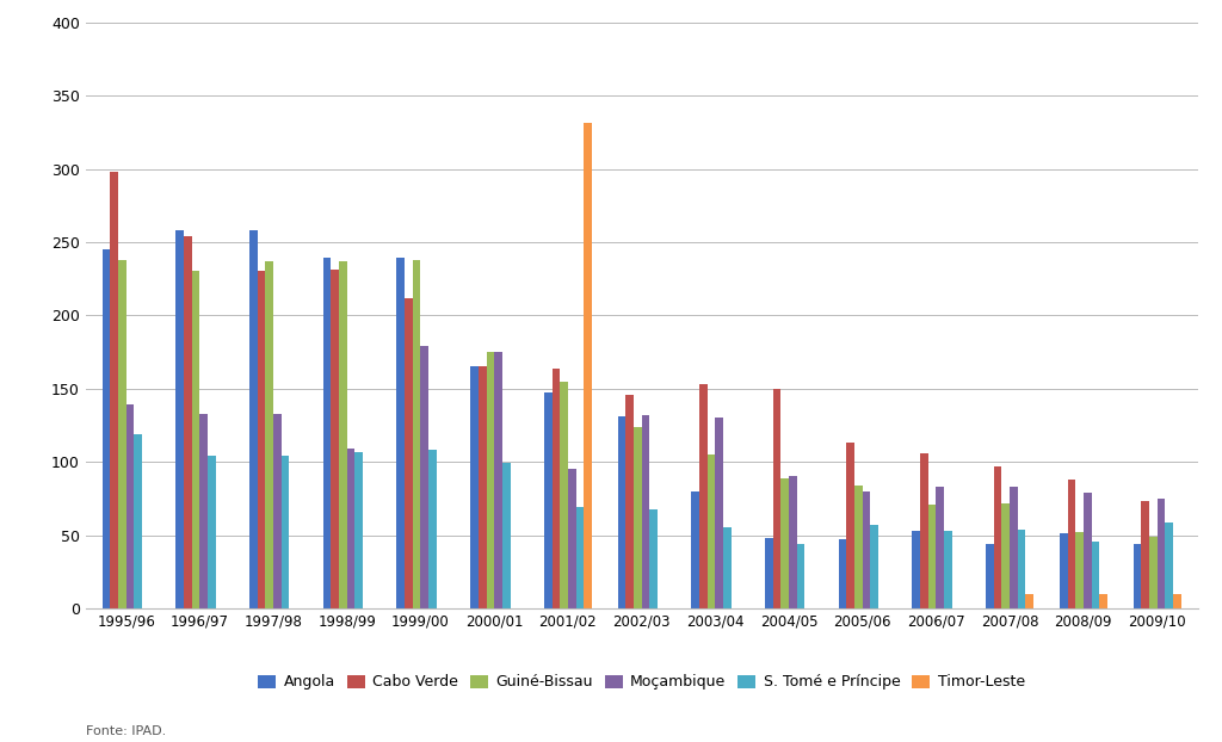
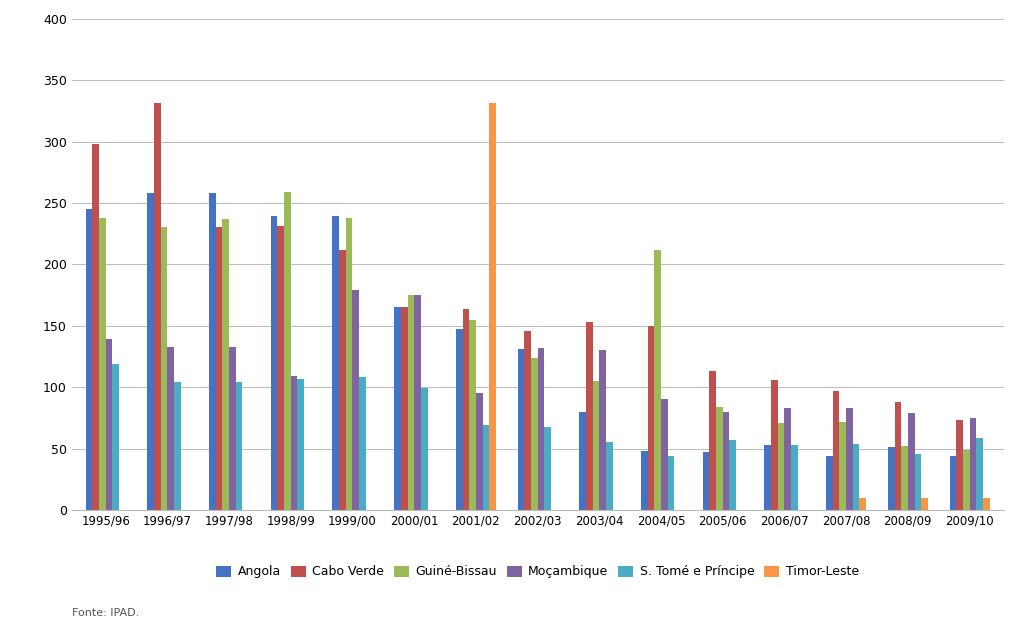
Cabo Verde/1996/97: 254 -> 331
Guiné-Bissau/1998/99: 237 -> 259
Guiné-Bissau/2004/05: 89 -> 212
